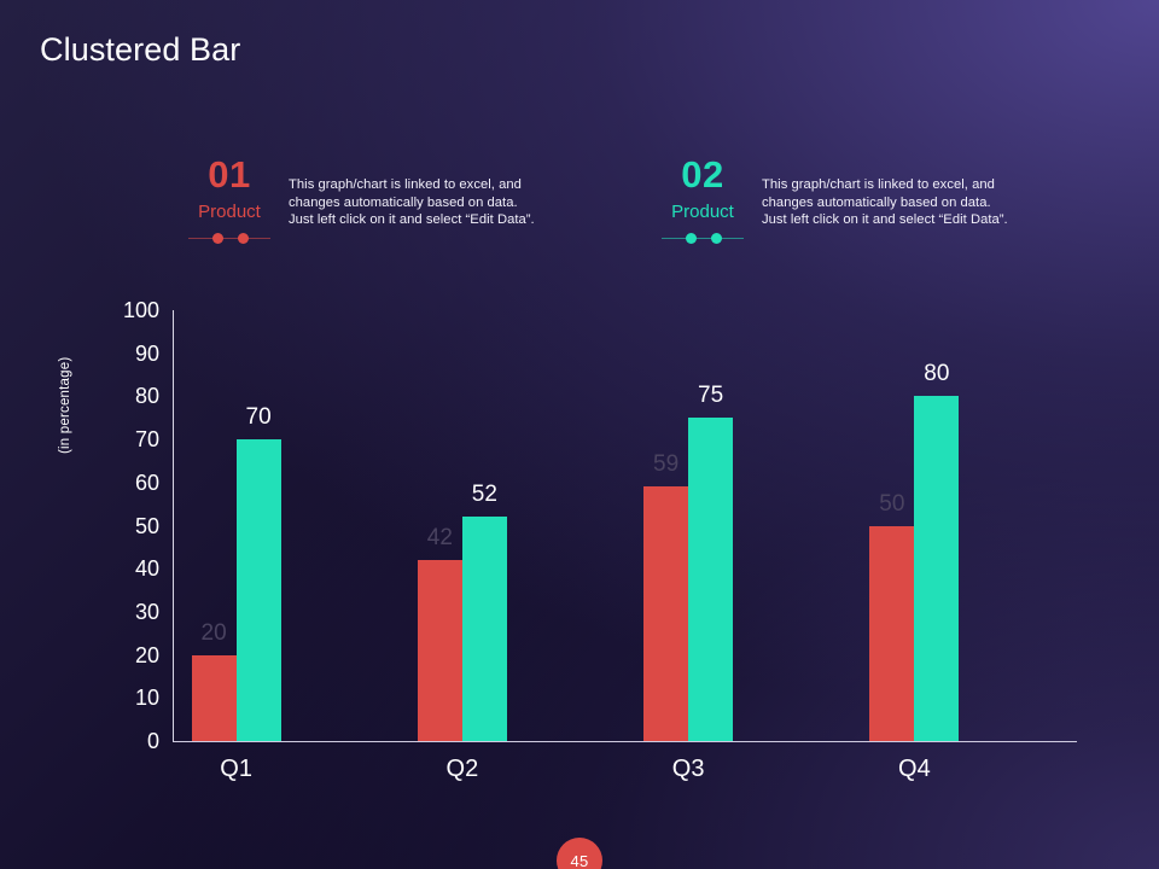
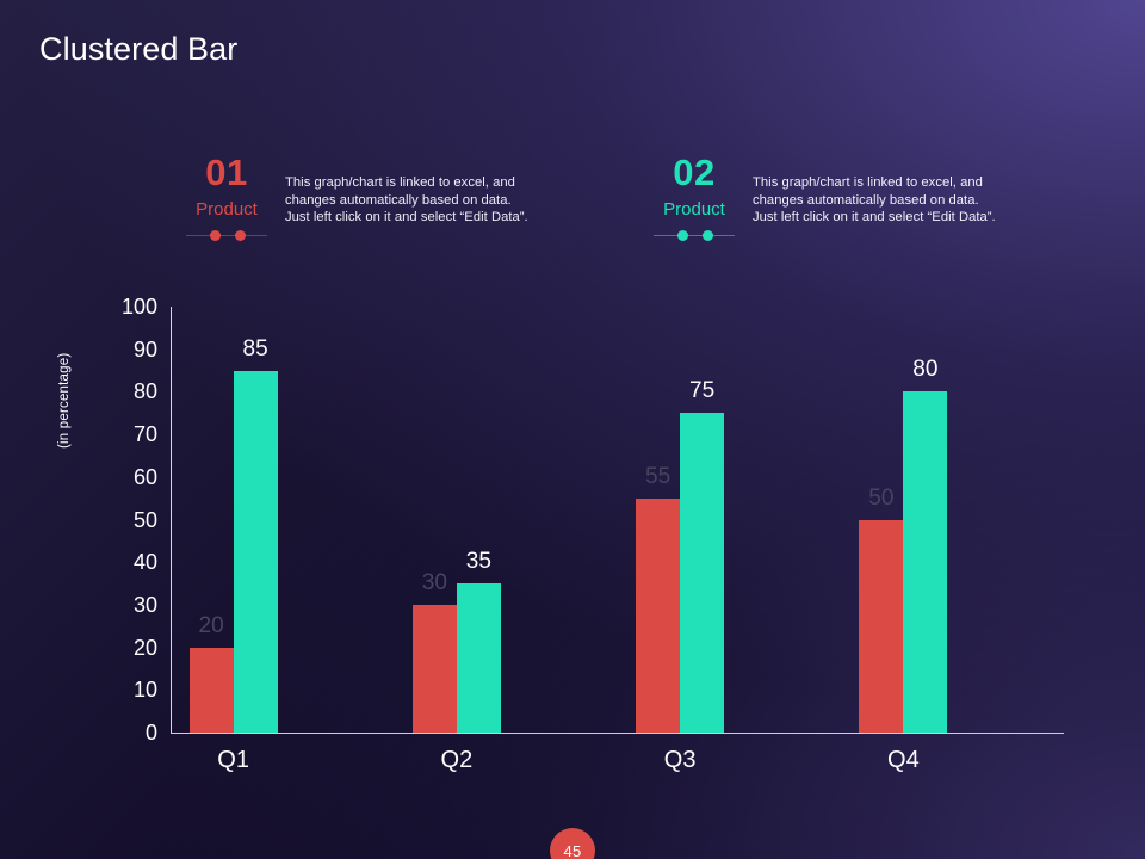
02 Product/Q1: 70 -> 85
01 Product/Q2: 42 -> 30
02 Product/Q2: 52 -> 35
01 Product/Q3: 59 -> 55
